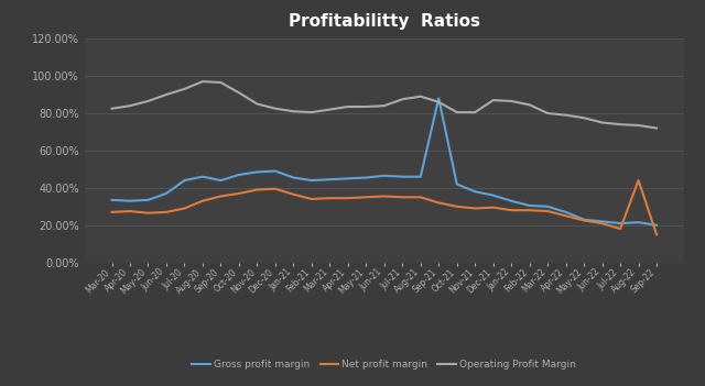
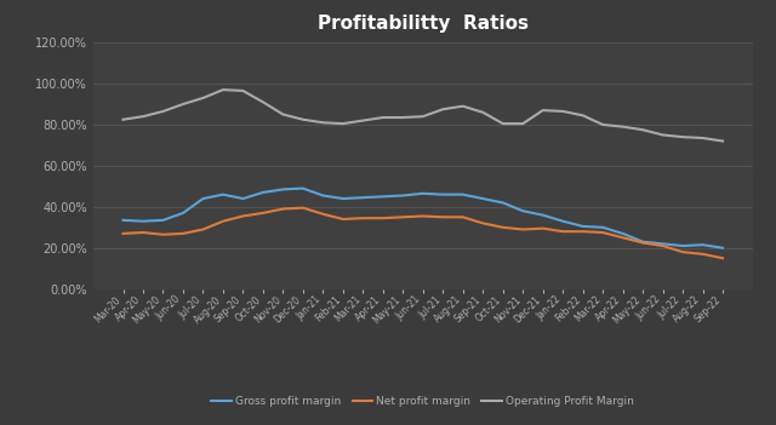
Gross profit margin/Sep-21: 88% -> 44%
Net profit margin/Aug-22: 44% -> 17%
